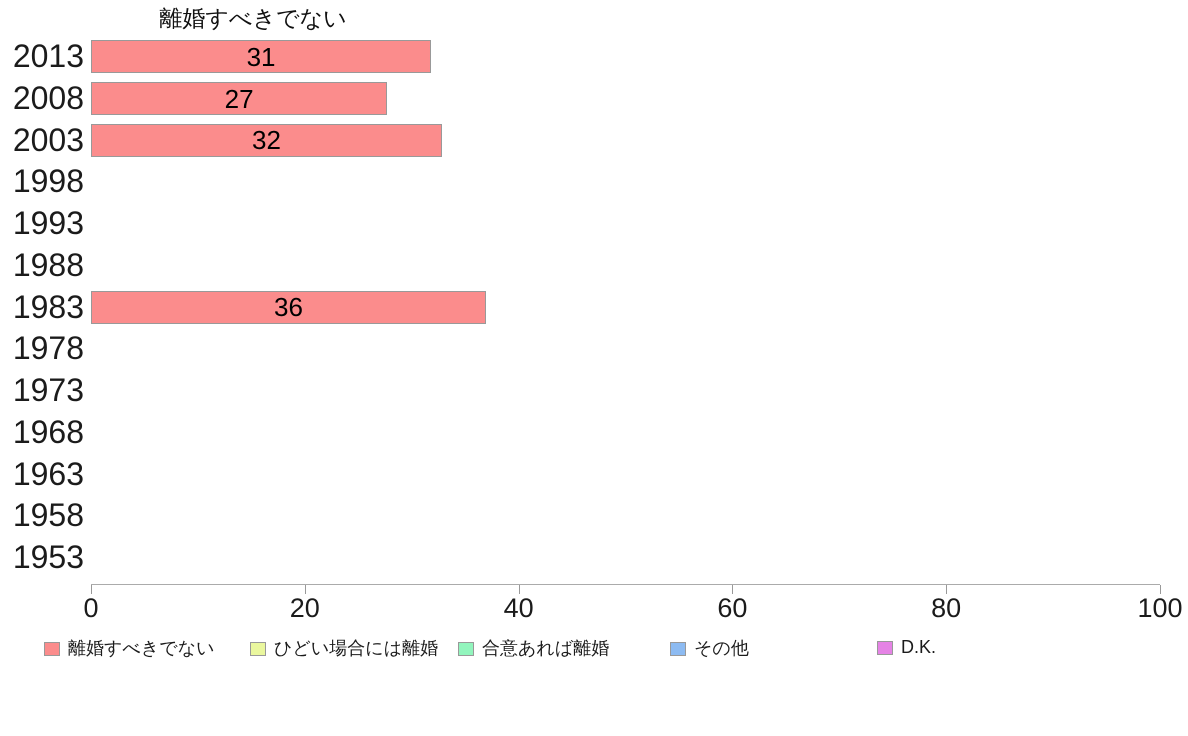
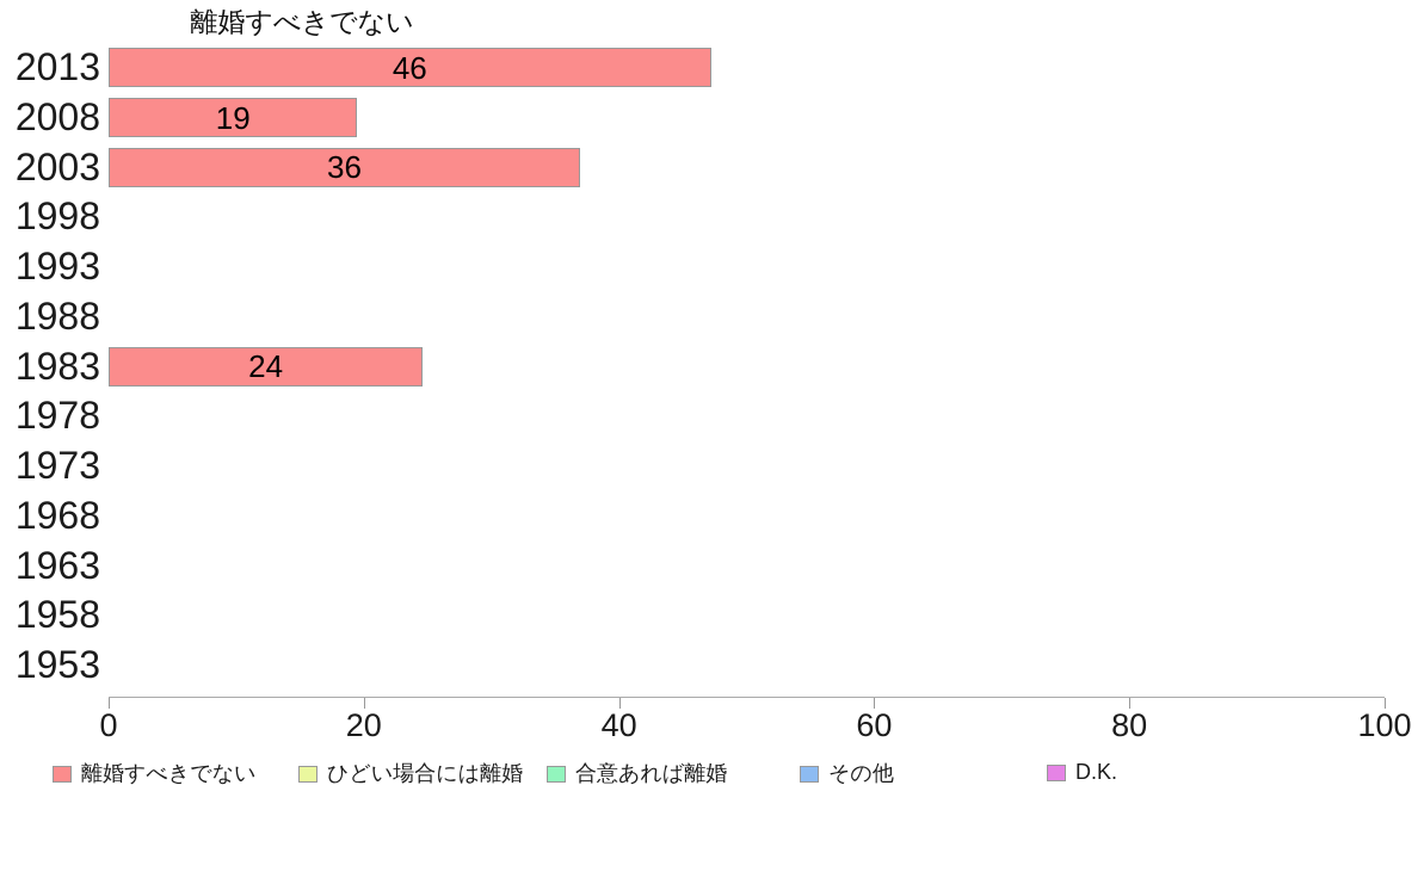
2013: 31 -> 46
2008: 27 -> 19
2003: 32 -> 36
1983: 36 -> 24
